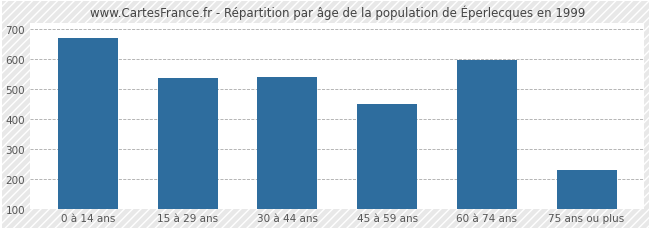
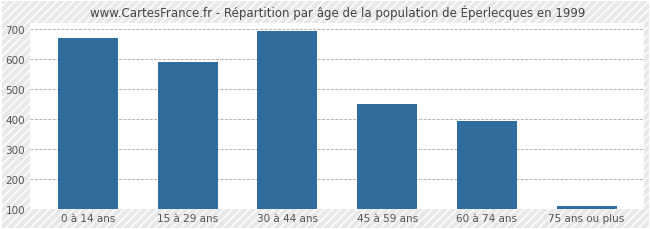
15 à 29 ans: 535 -> 590
30 à 44 ans: 540 -> 692
60 à 74 ans: 595 -> 392
75 ans ou plus: 230 -> 107
